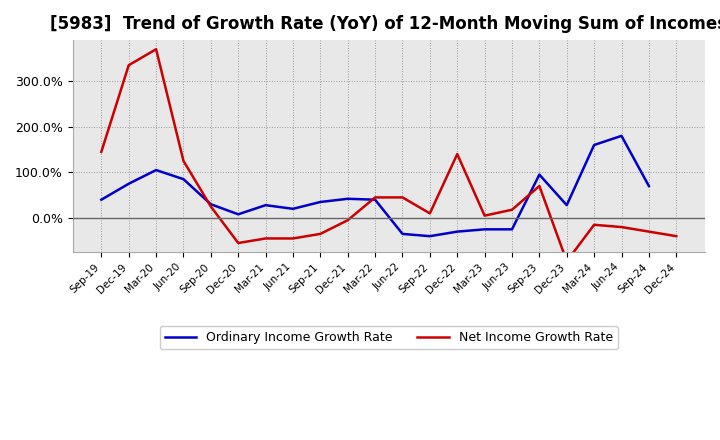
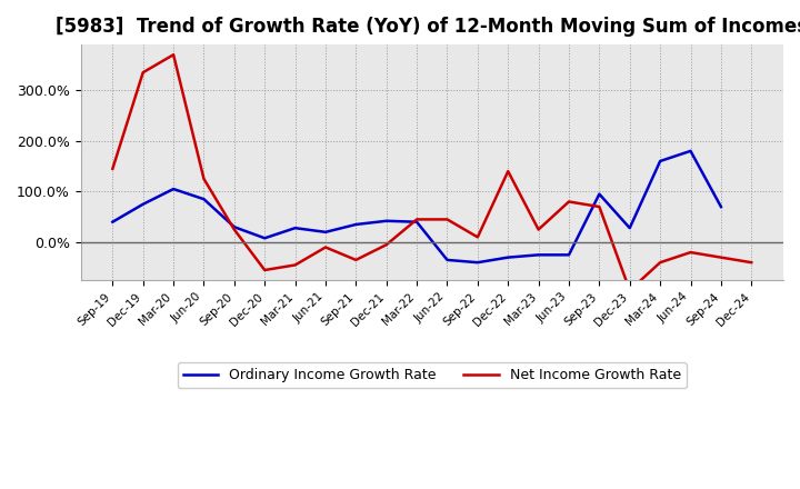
Net Income Growth Rate/Jun-21: -45% -> -10%
Net Income Growth Rate/Mar-23: 5% -> 25%
Net Income Growth Rate/Jun-23: 18% -> 80%
Net Income Growth Rate/Mar-24: -15% -> -40%
